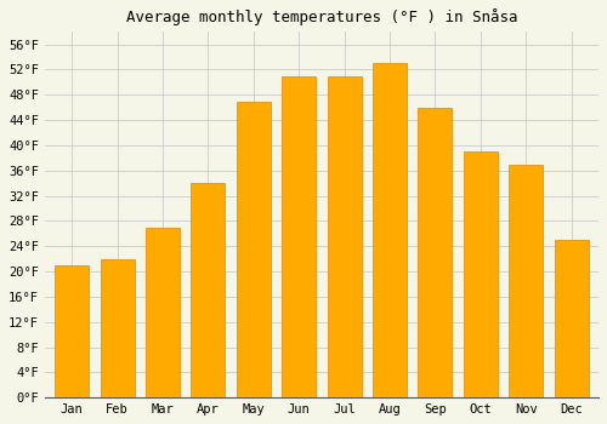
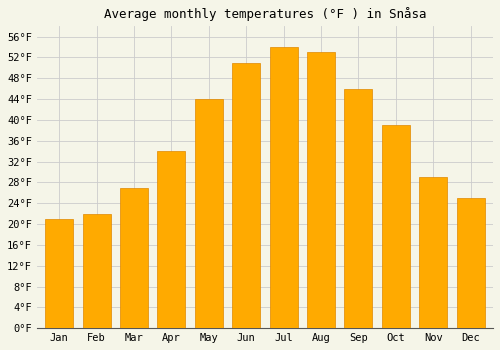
May: 47°F -> 44°F
Jul: 51°F -> 54°F
Nov: 37°F -> 29°F
